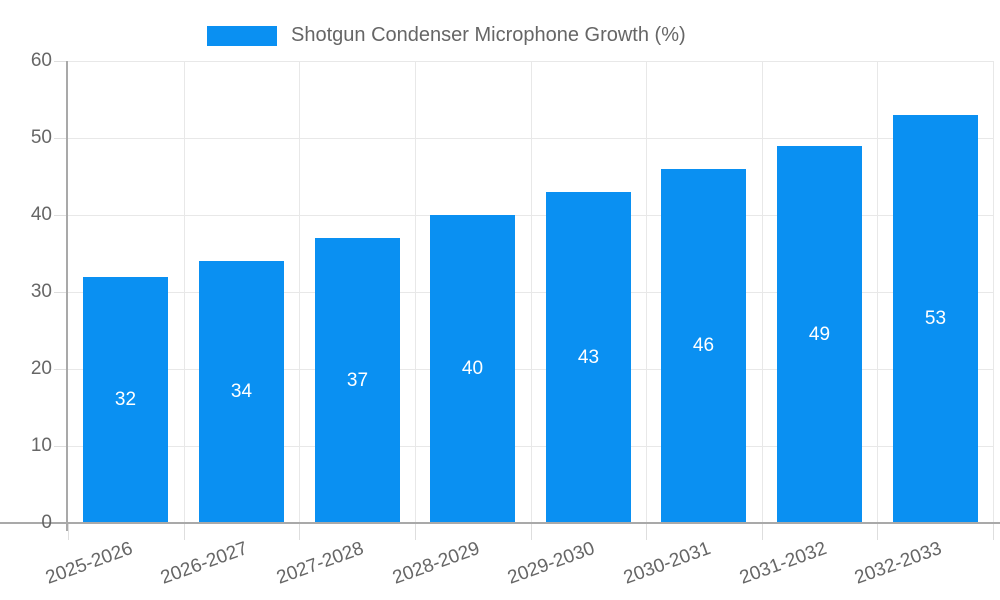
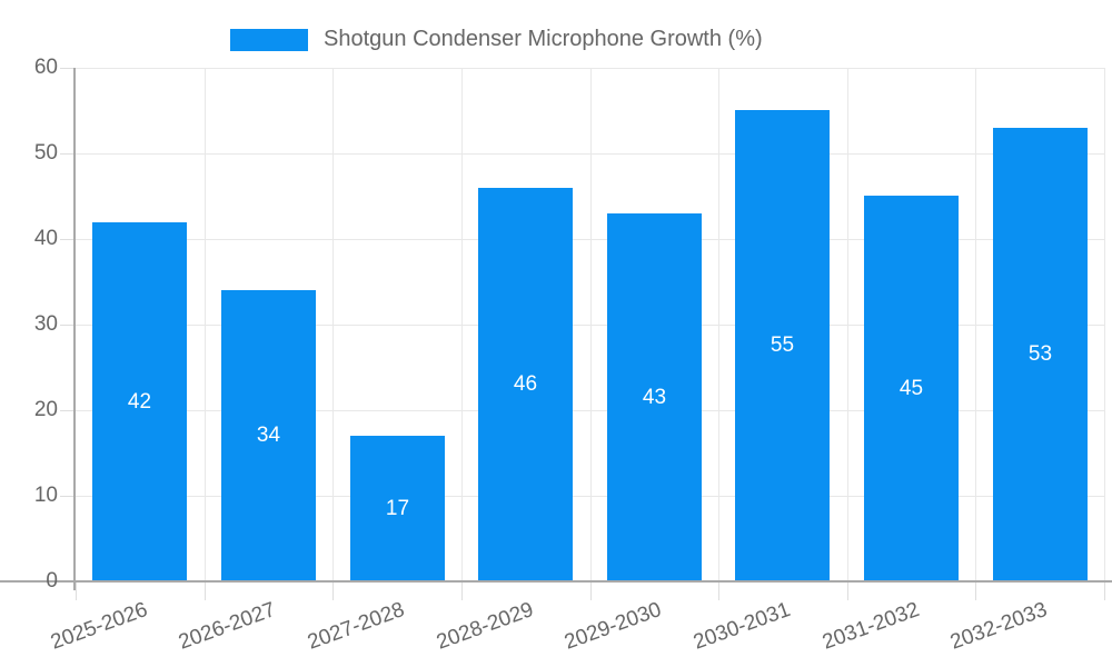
2025-2026: 32 -> 42
2027-2028: 37 -> 17
2028-2029: 40 -> 46
2030-2031: 46 -> 55
2031-2032: 49 -> 45
